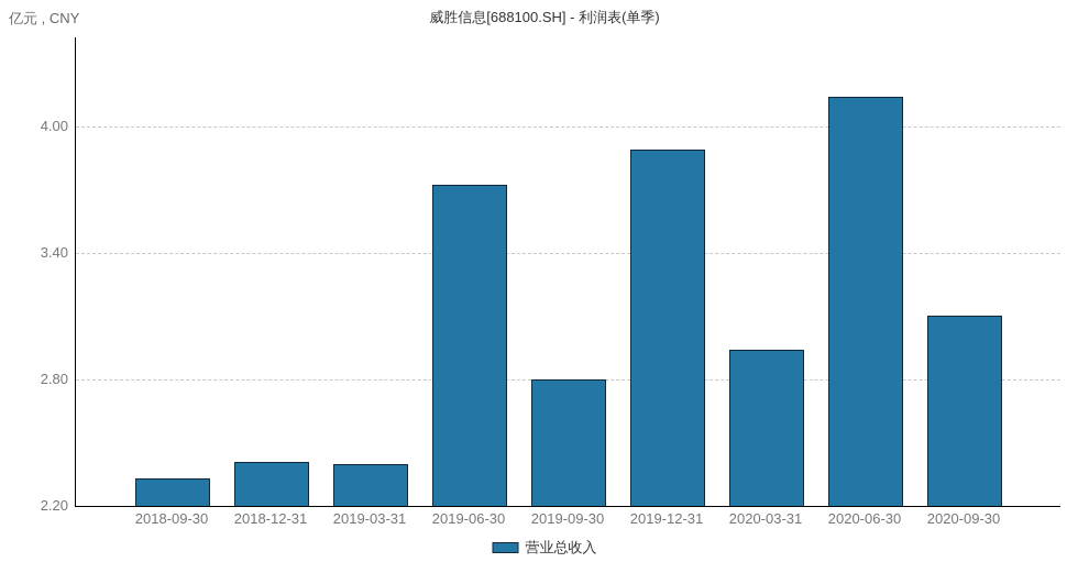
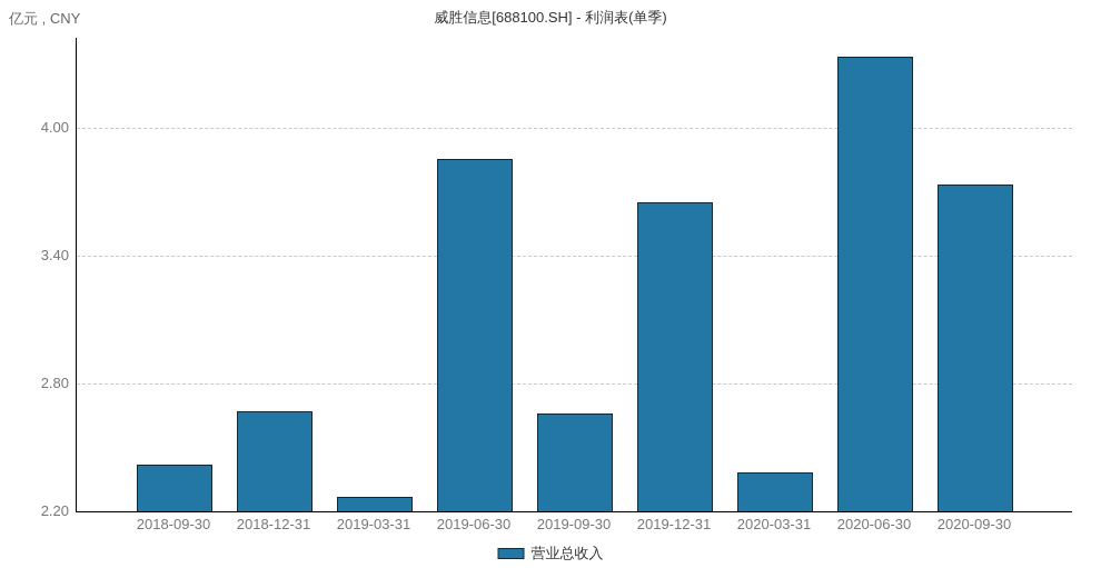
2018-09-30: 2.33 -> 2.42
2018-12-31: 2.41 -> 2.67
2019-03-31: 2.40 -> 2.27
2019-06-30: 3.72 -> 3.85
2019-09-30: 2.80 -> 2.66
2019-12-31: 3.89 -> 3.65
2020-03-31: 2.94 -> 2.38
2020-06-30: 4.14 -> 4.33
2020-09-30: 3.10 -> 3.73
